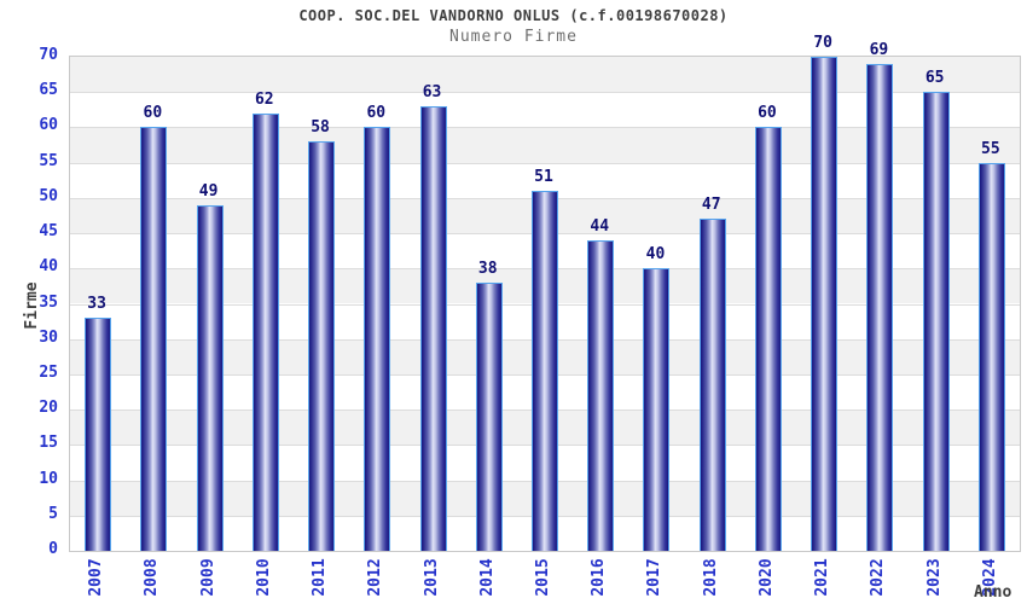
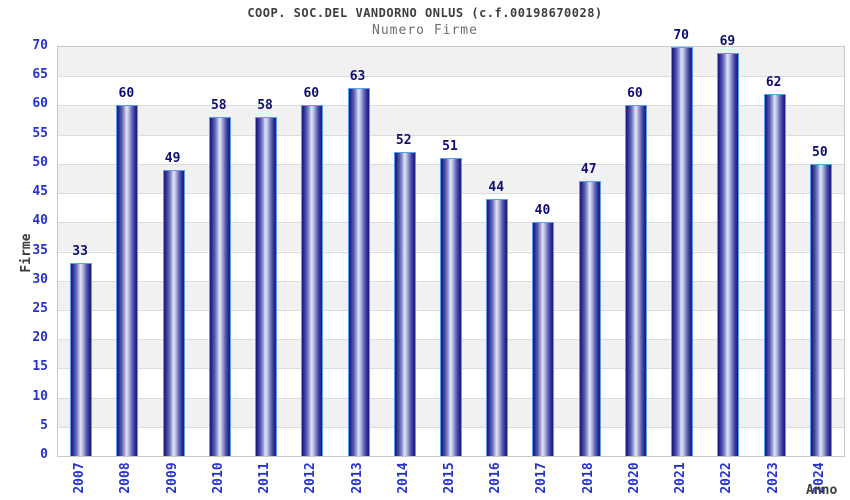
2010: 62 -> 58
2014: 38 -> 52
2023: 65 -> 62
2024: 55 -> 50
